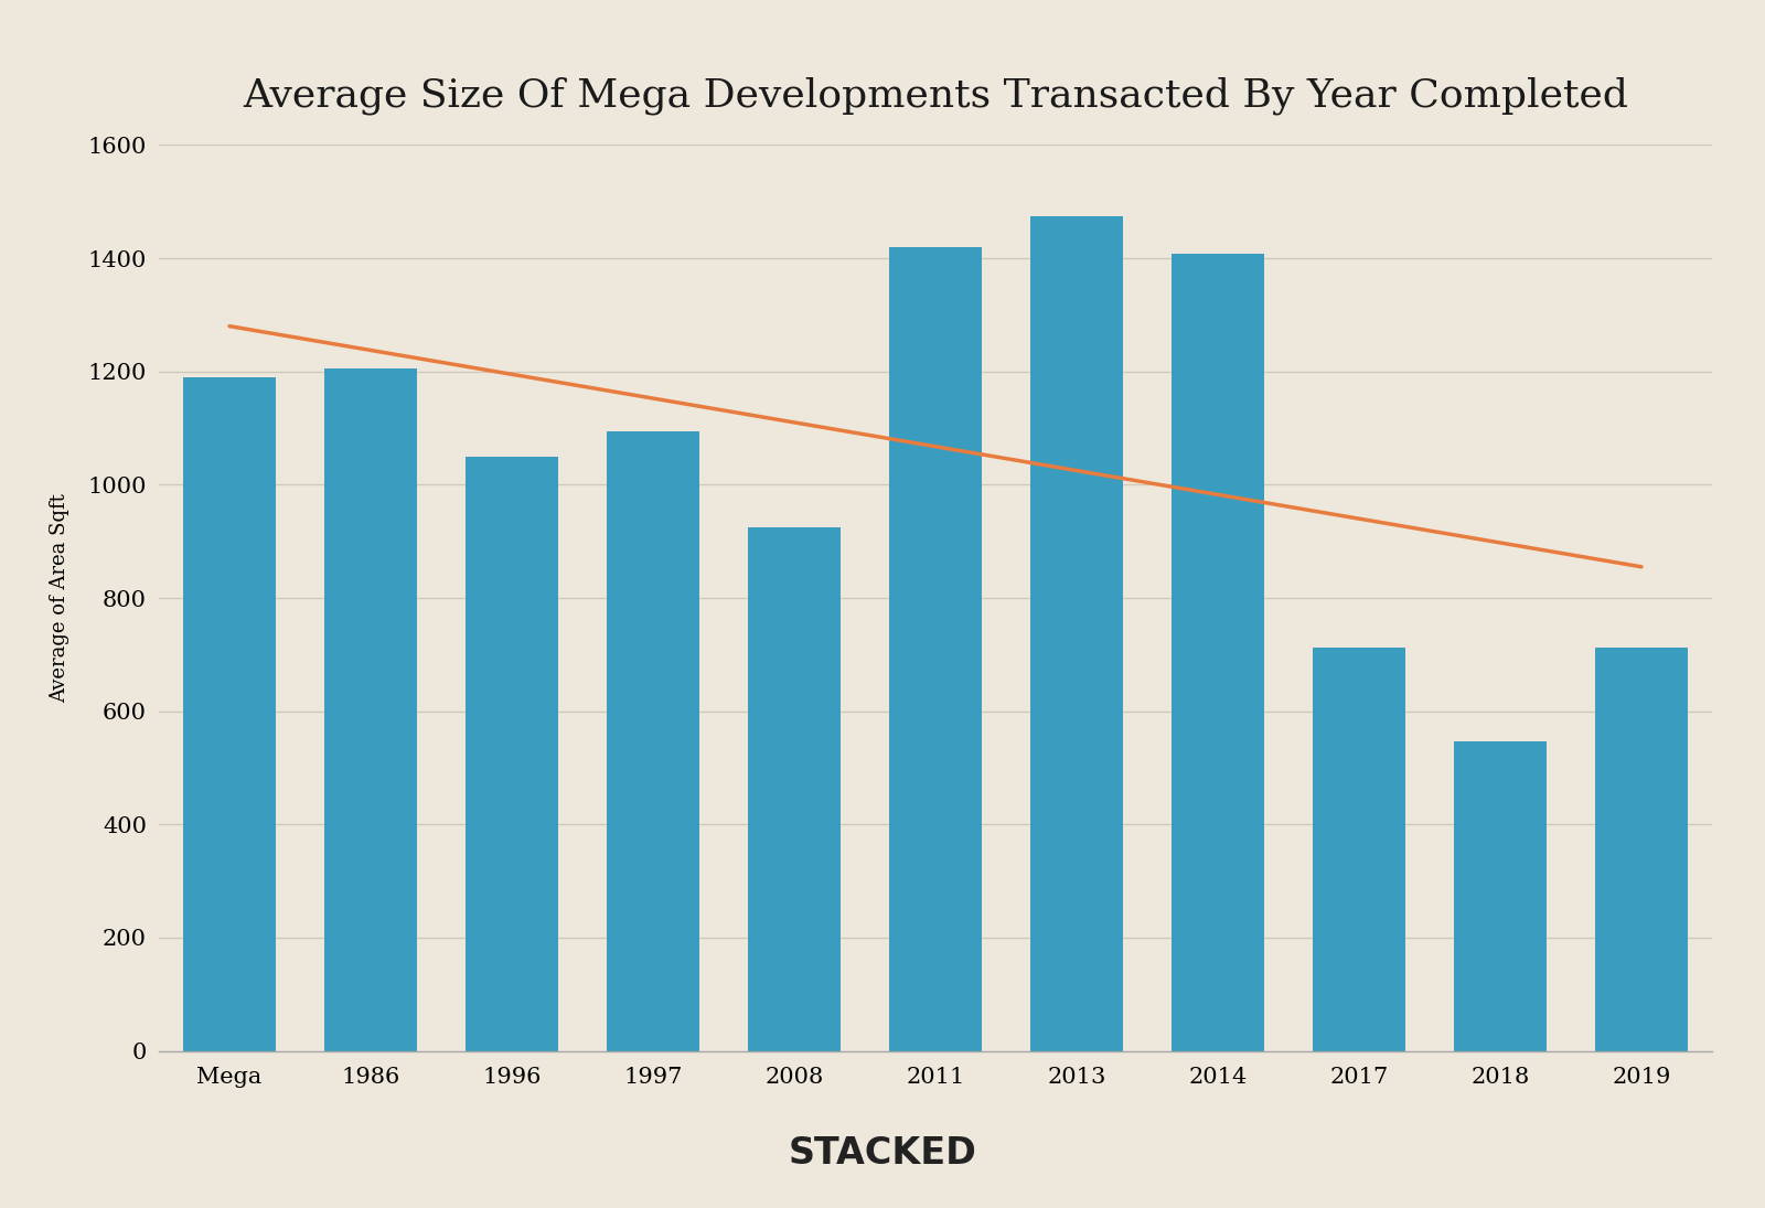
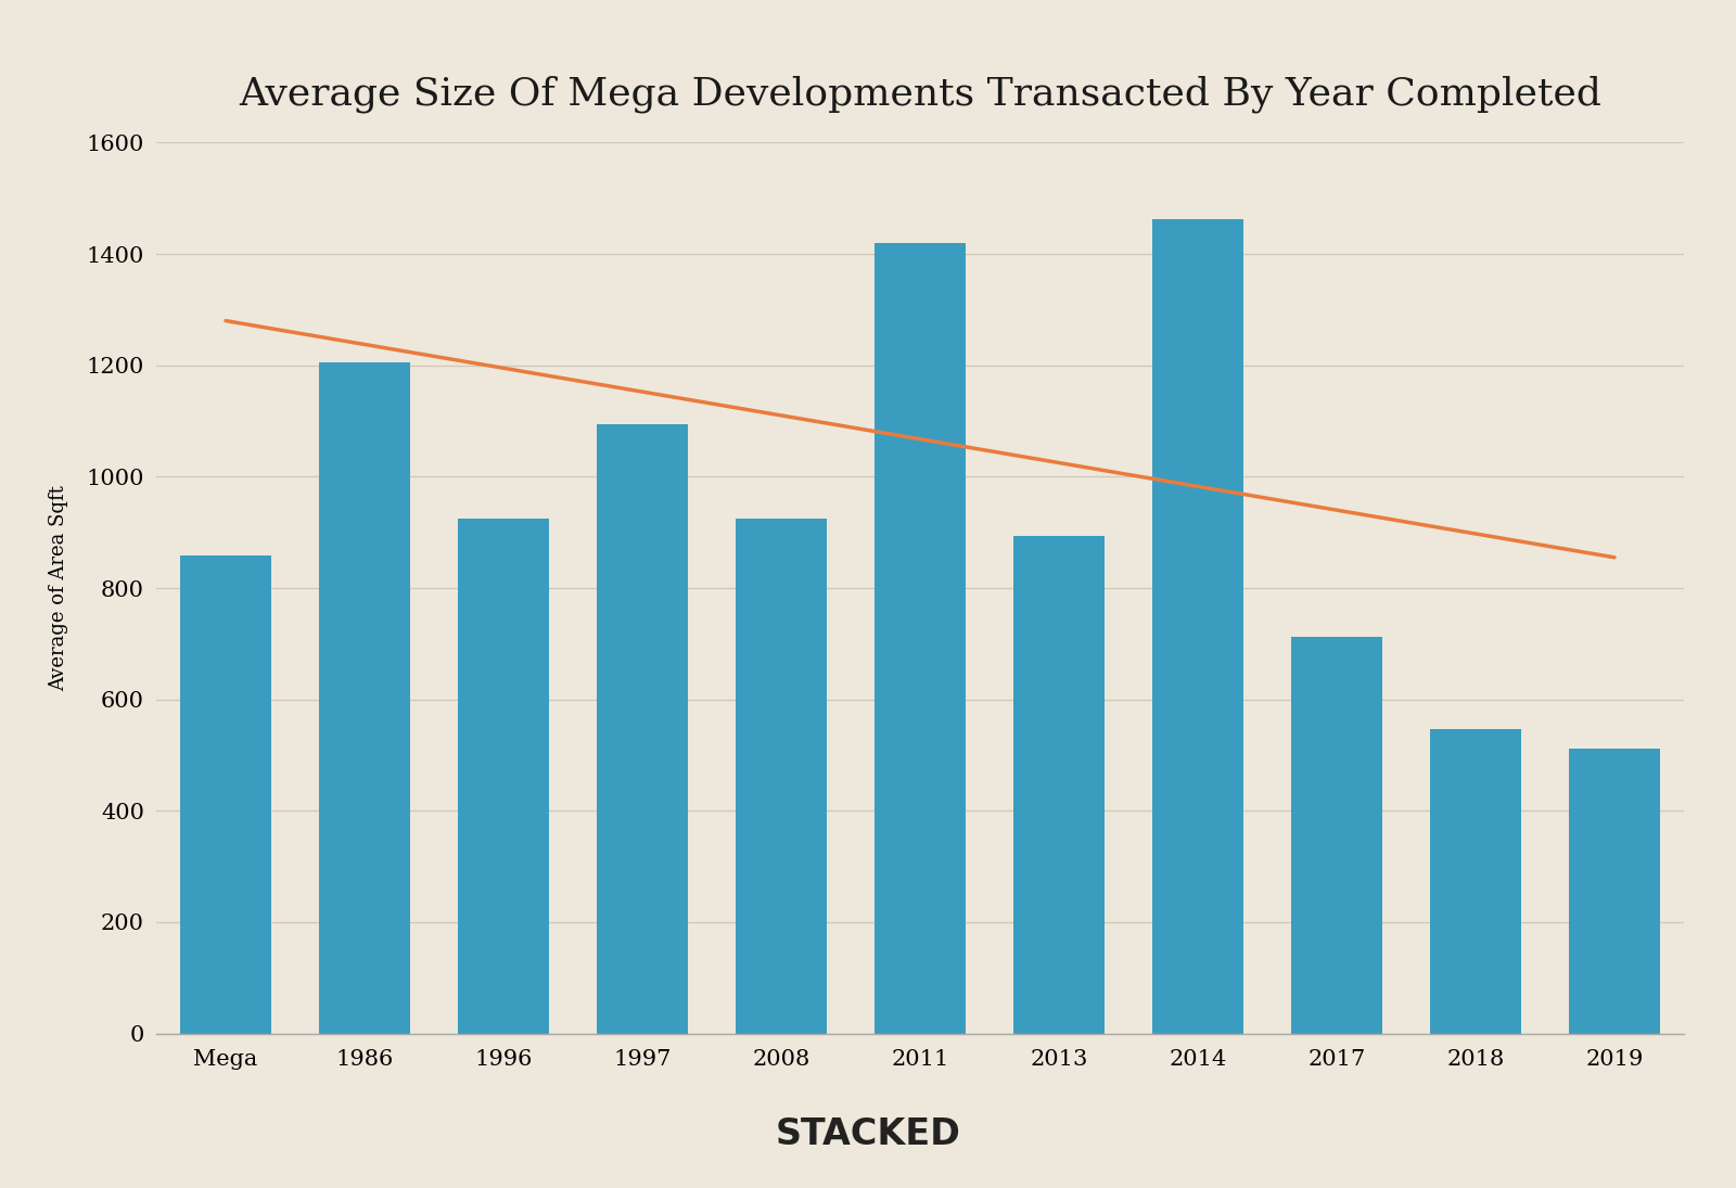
Mega: 1190 -> 858
1996: 1050 -> 924
2013: 1475 -> 894
2014: 1408 -> 1462
2019: 712 -> 512
